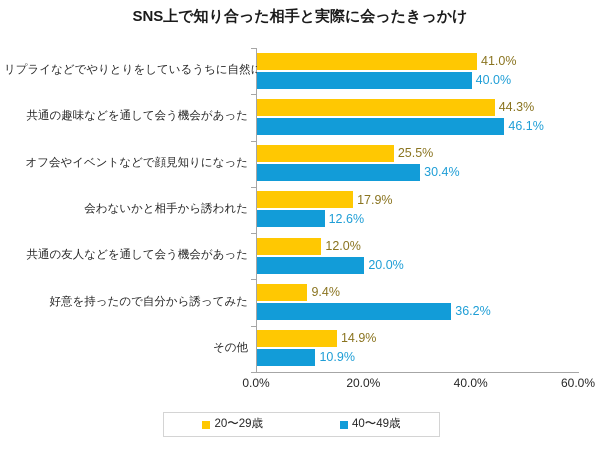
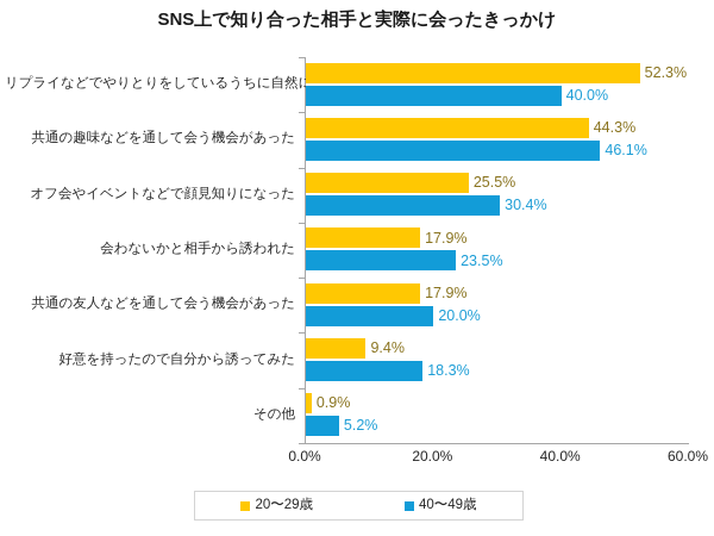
20〜29歳/リプライなどでやりとりをしているうちに自然に: 41.0% -> 52.3%
40〜49歳/会わないかと相手から誘われた: 12.6% -> 23.5%
20〜29歳/共通の友人などを通して会う機会があった: 12.0% -> 17.9%
40〜49歳/好意を持ったので自分から誘ってみた: 36.2% -> 18.3%
20〜29歳/その他: 14.9% -> 0.9%
40〜49歳/その他: 10.9% -> 5.2%
